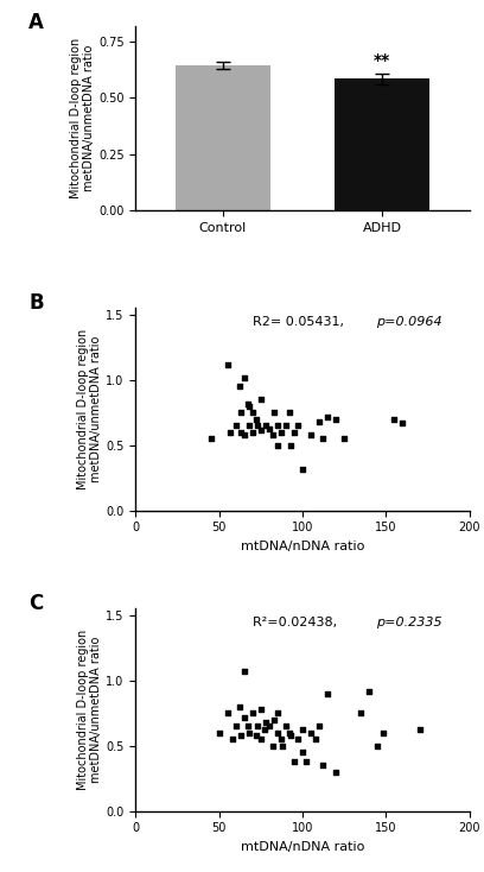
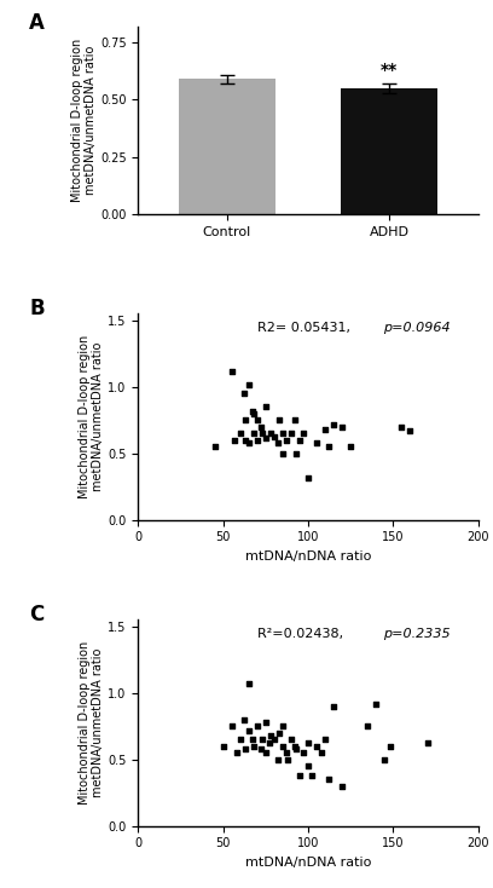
Control: 0.65 -> 0.59
ADHD: 0.58 -> 0.55
